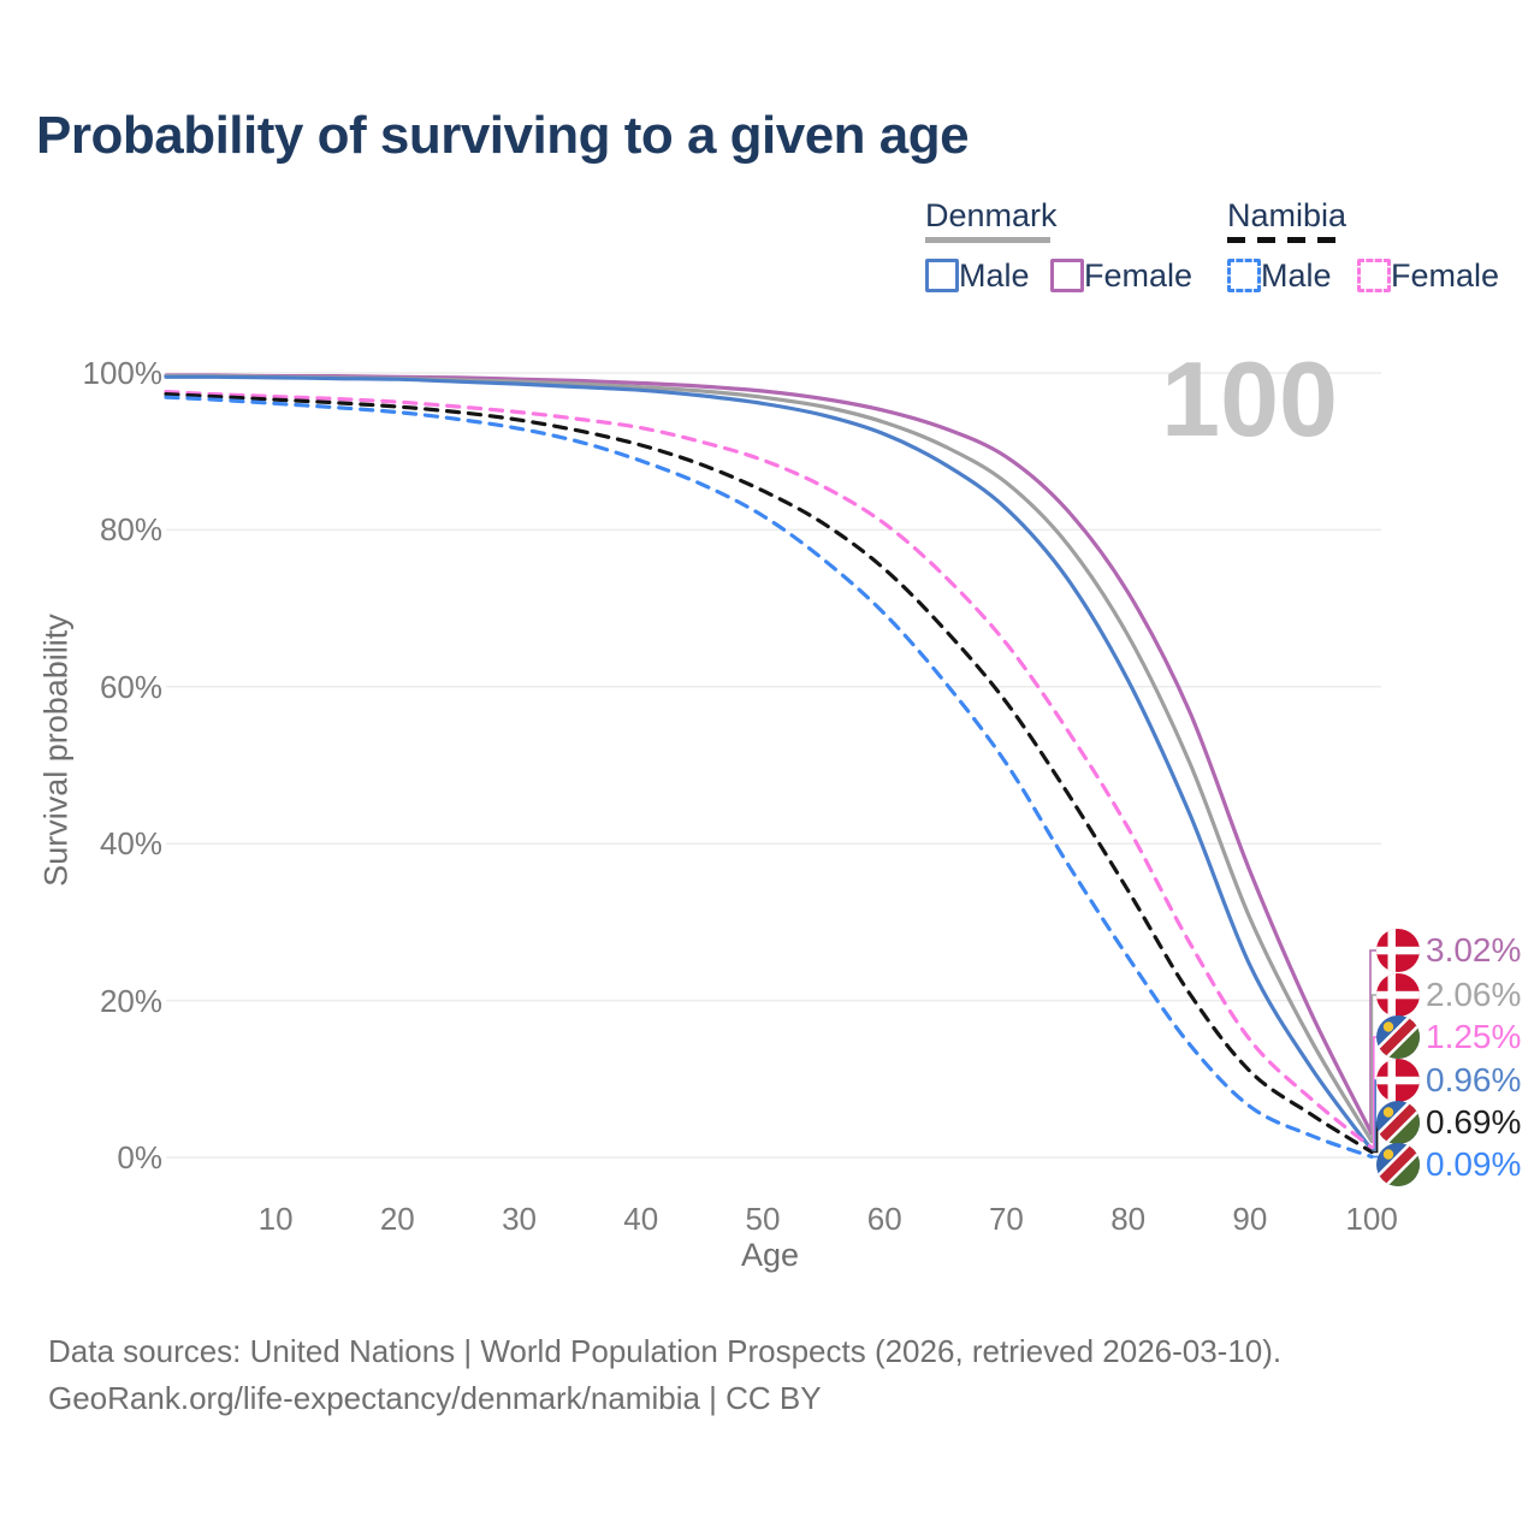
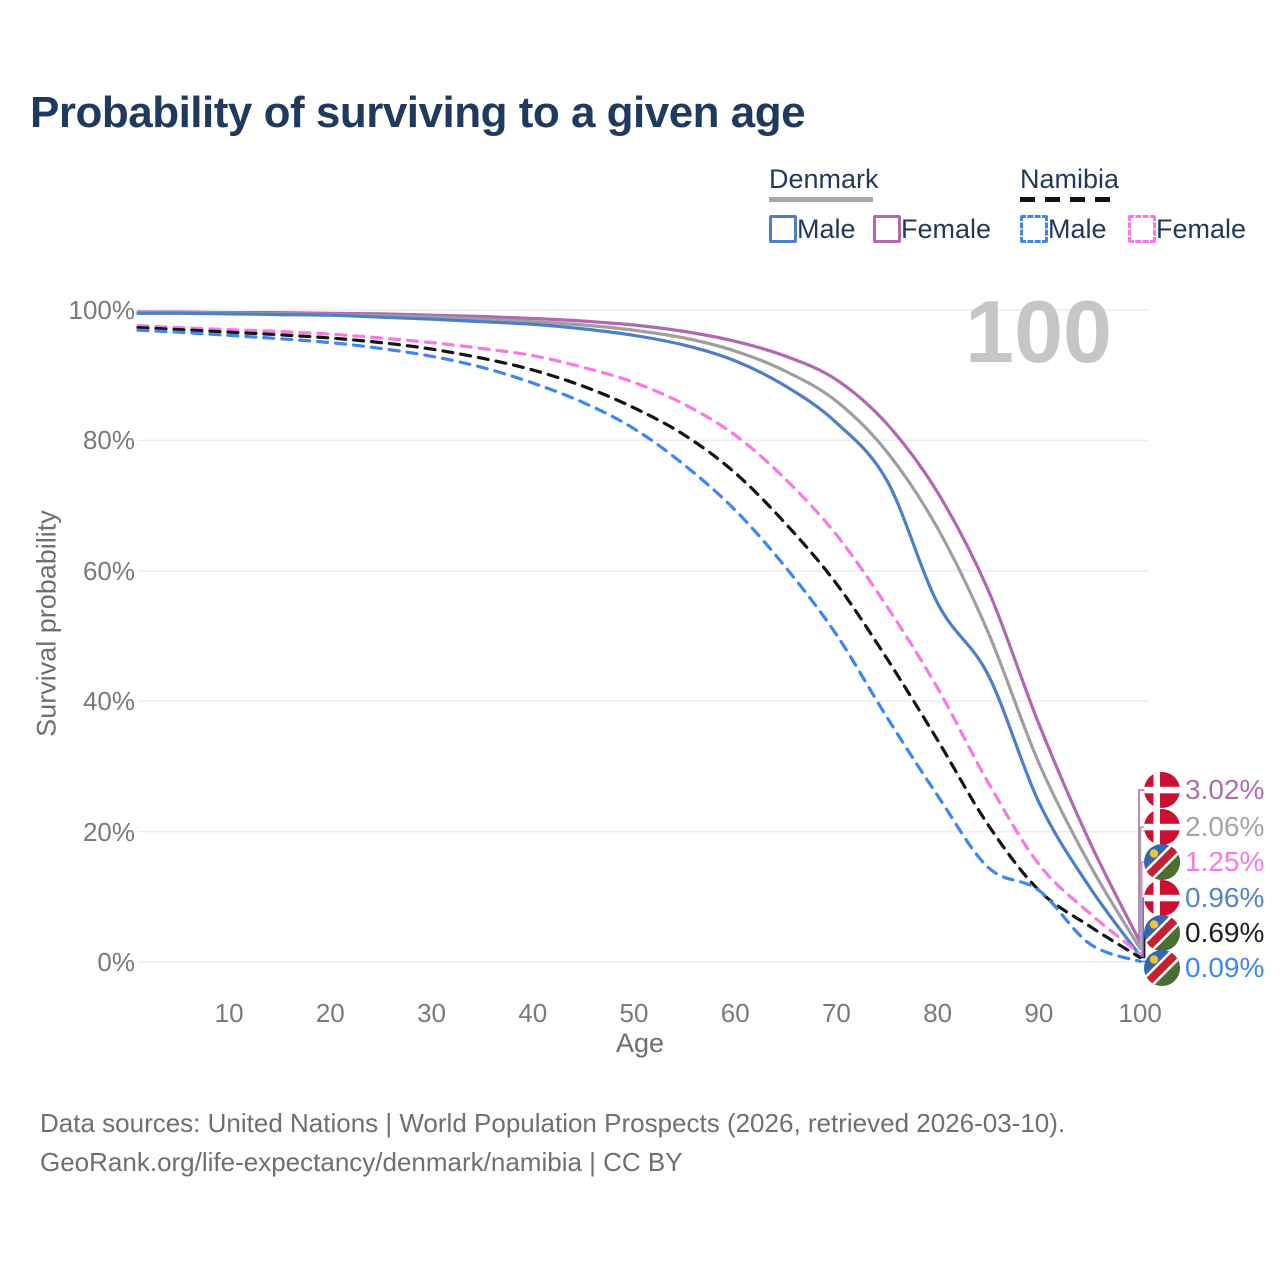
Denmark Male/80: 61% -> 55%
Namibia Male/90: 6% -> 11%
